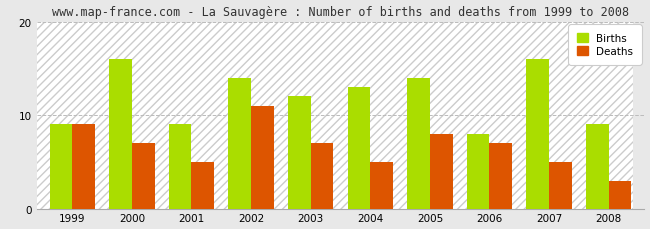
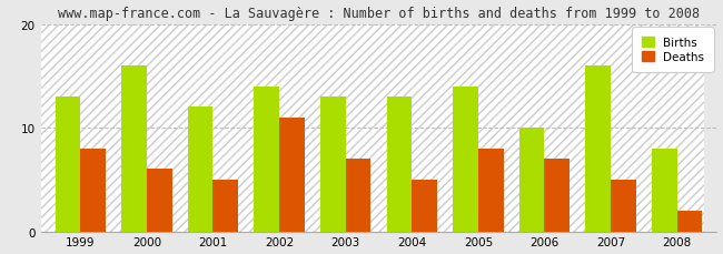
Births/1999: 9 -> 13
Deaths/1999: 9 -> 8
Deaths/2000: 7 -> 6
Births/2001: 9 -> 12
Births/2003: 12 -> 13
Births/2006: 8 -> 10
Births/2008: 9 -> 8
Deaths/2008: 3 -> 2
